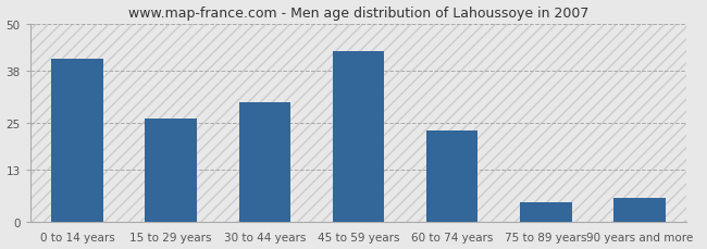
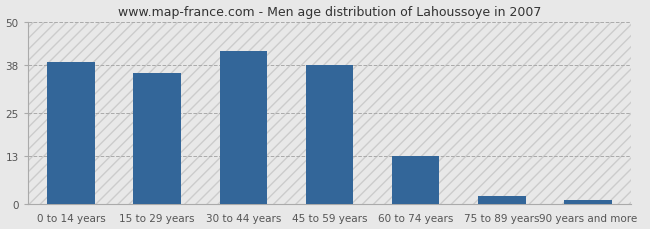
0 to 14 years: 41 -> 39
15 to 29 years: 26 -> 36
30 to 44 years: 30 -> 42
45 to 59 years: 43 -> 38
60 to 74 years: 23 -> 13
75 to 89 years: 5 -> 2
90 years and more: 6 -> 1
